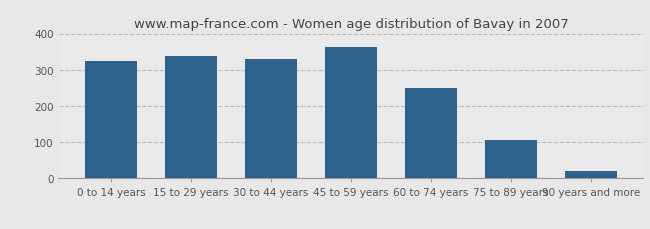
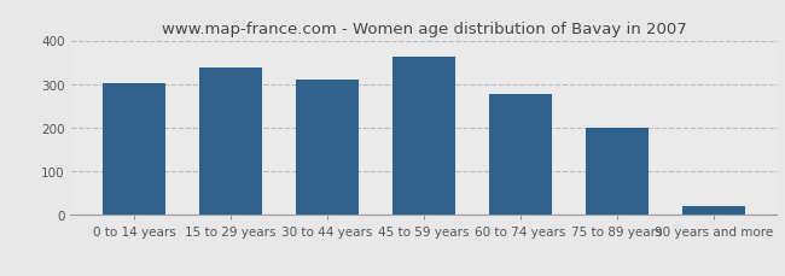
0 to 14 years: 325 -> 302
30 to 44 years: 330 -> 309
60 to 74 years: 250 -> 276
75 to 89 years: 105 -> 200
